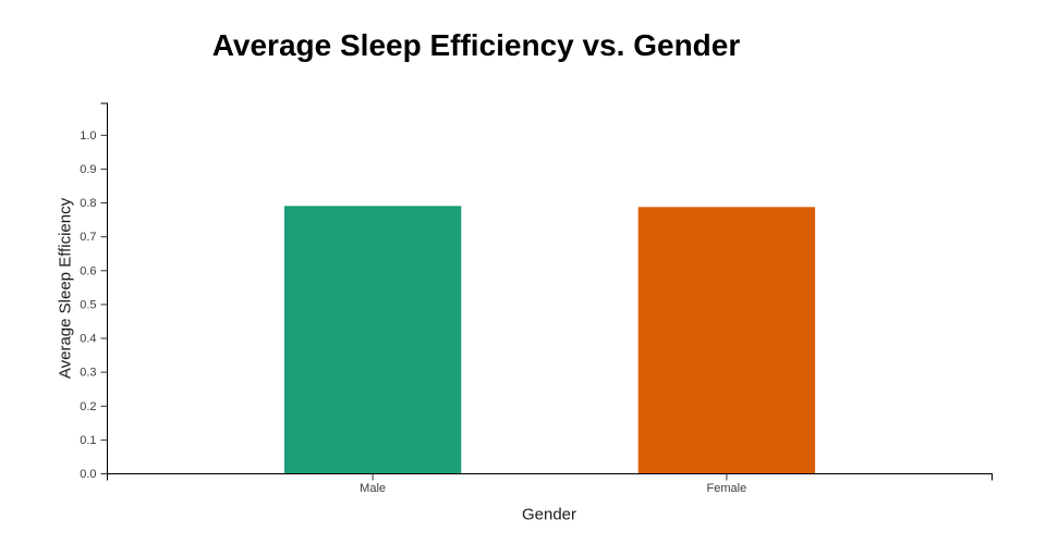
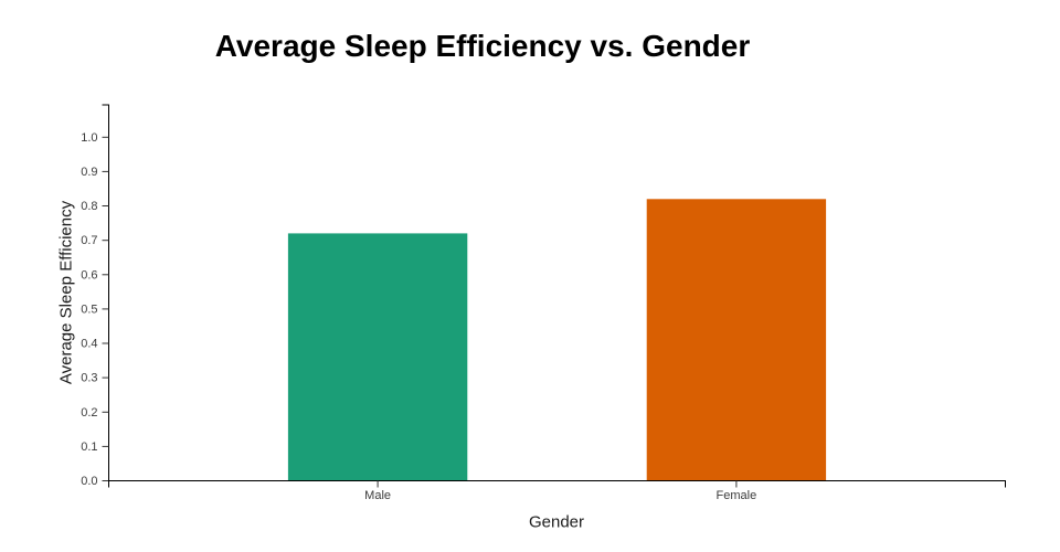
Male: 0.79 -> 0.72
Female: 0.79 -> 0.82
